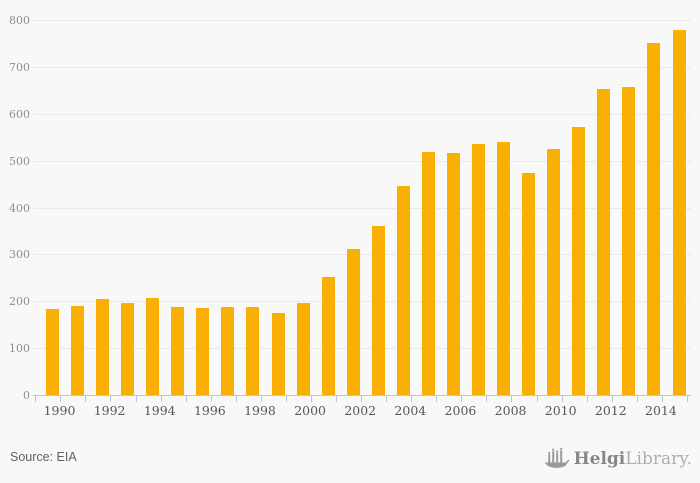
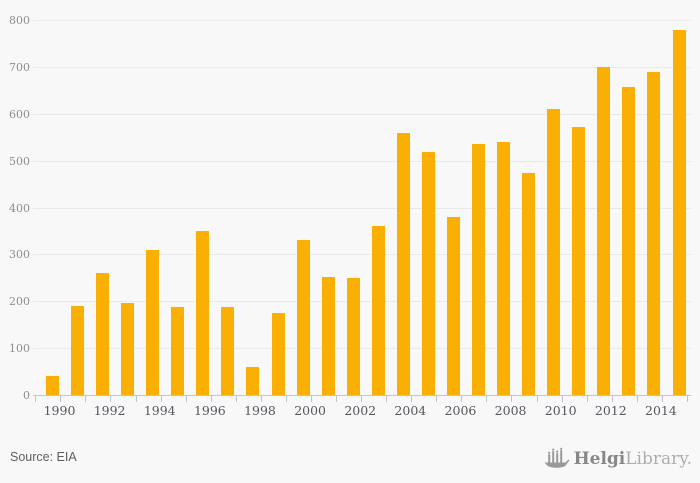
1990: 180 -> 40
1992: 200 -> 260
1994: 210 -> 310
1996: 190 -> 350
1998: 190 -> 60
2000: 200 -> 330
2002: 310 -> 250
2004: 450 -> 560
2006: 520 -> 380
2010: 520 -> 610
2012: 650 -> 700
2014: 750 -> 690
